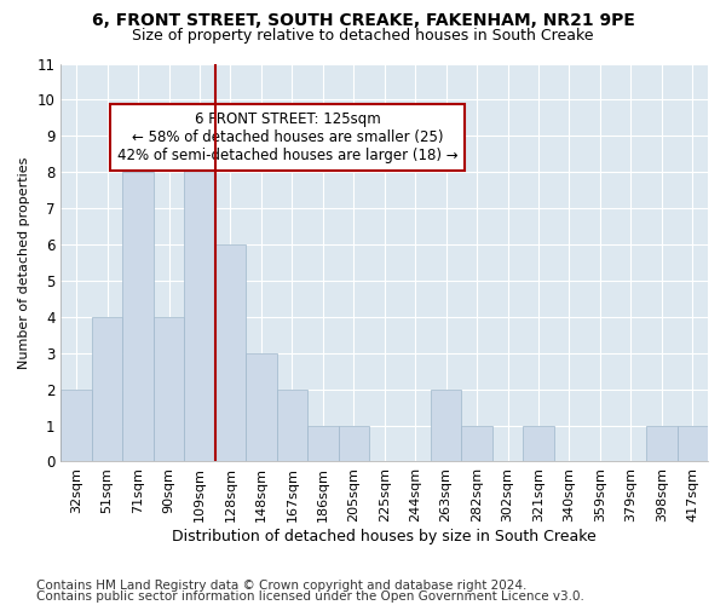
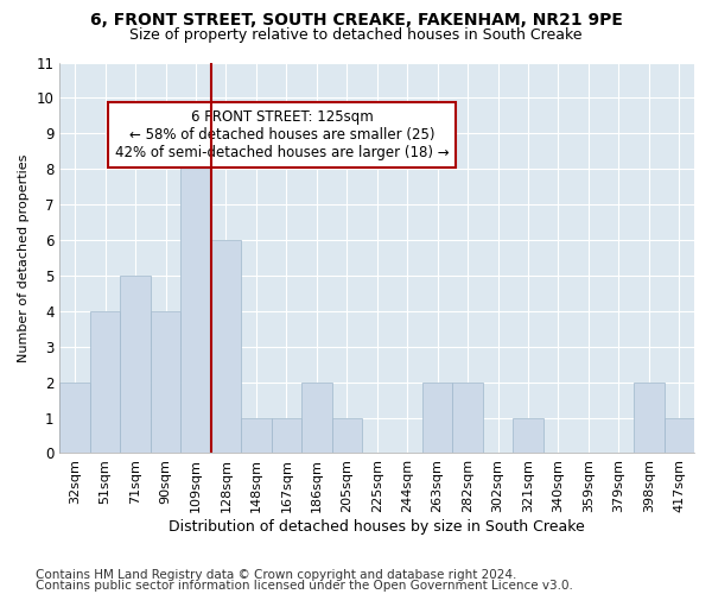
71sqm: 8 -> 5
148sqm: 3 -> 1
167sqm: 2 -> 1
186sqm: 1 -> 2
282sqm: 1 -> 2
398sqm: 1 -> 2
